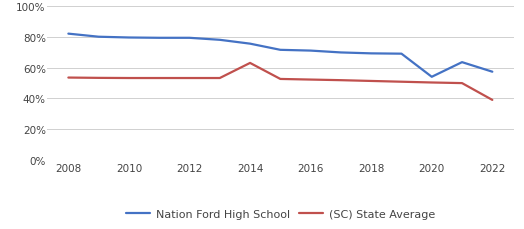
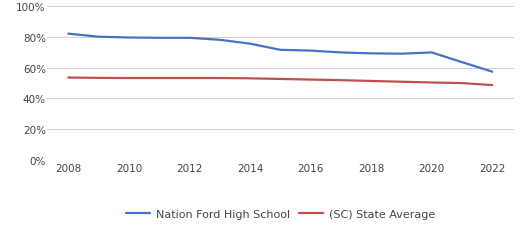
(SC) State Average/2014: 63% -> 53%
Nation Ford High School/2020: 54% -> 70%
(SC) State Average/2022: 39% -> 49%
